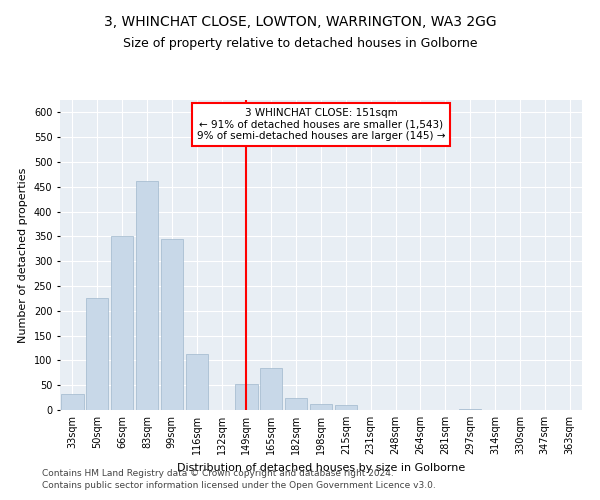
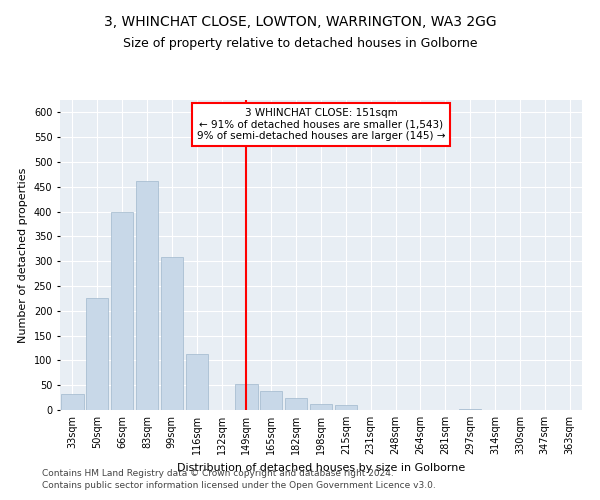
66sqm: 350 -> 400
99sqm: 345 -> 308
165sqm: 85 -> 38
